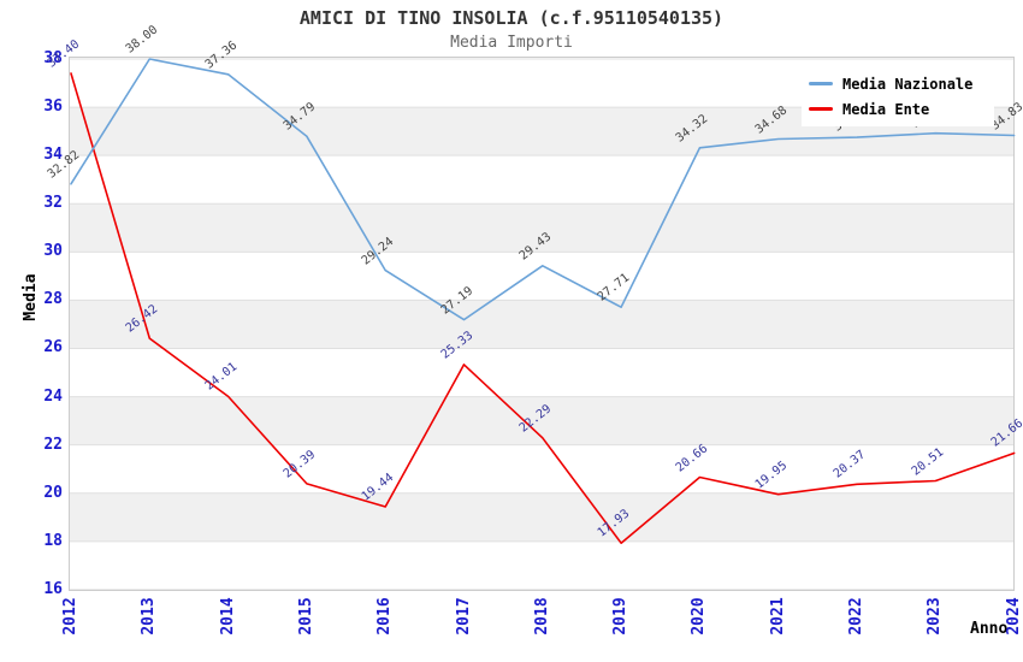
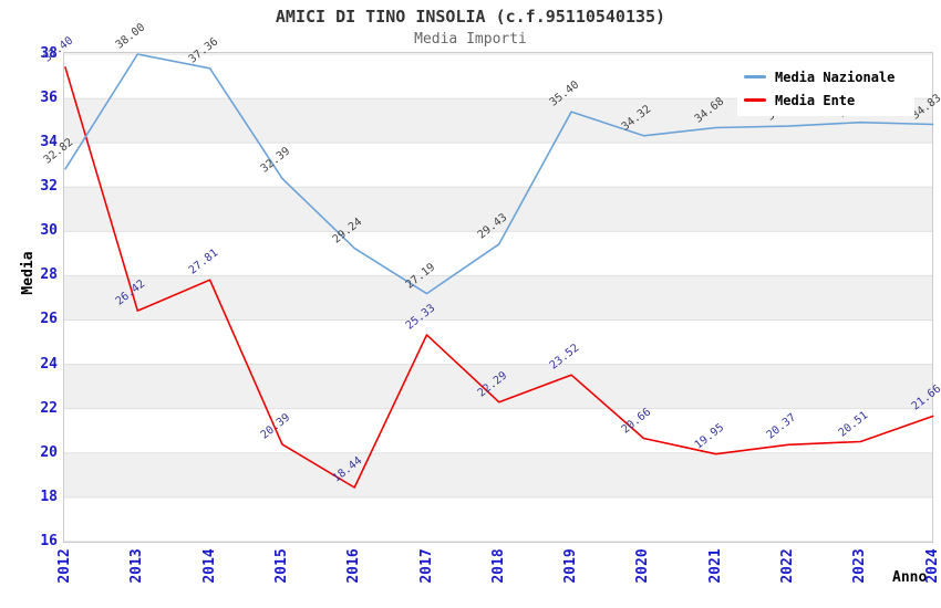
Media Ente/2014: 24.01 -> 27.81
Media Nazionale/2015: 34.79 -> 32.39
Media Ente/2016: 19.44 -> 18.44
Media Nazionale/2019: 27.71 -> 35.40
Media Ente/2019: 17.93 -> 23.52
